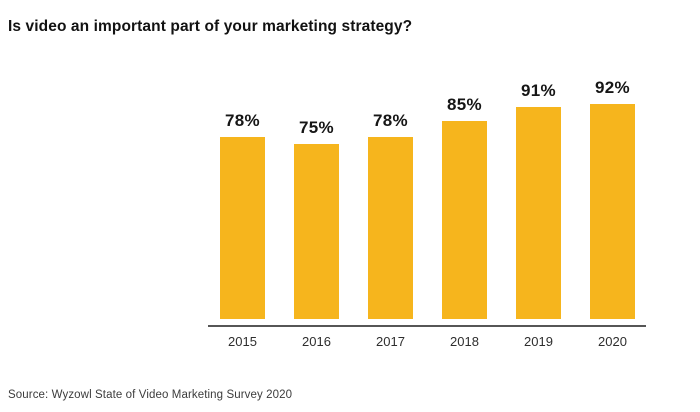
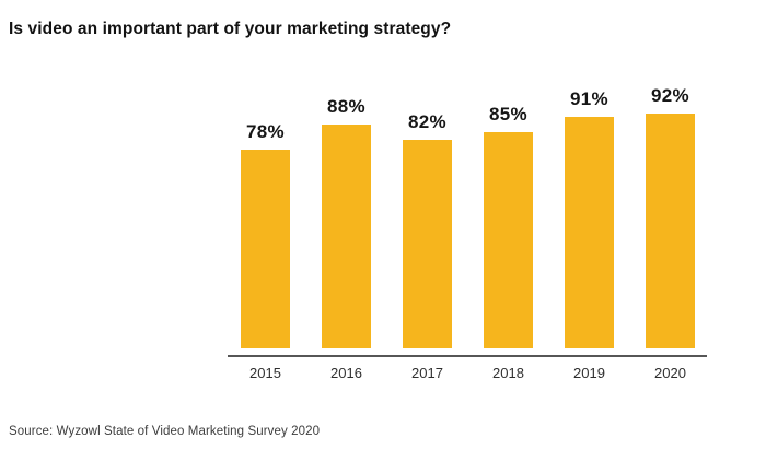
2016: 75% -> 88%
2017: 78% -> 82%
